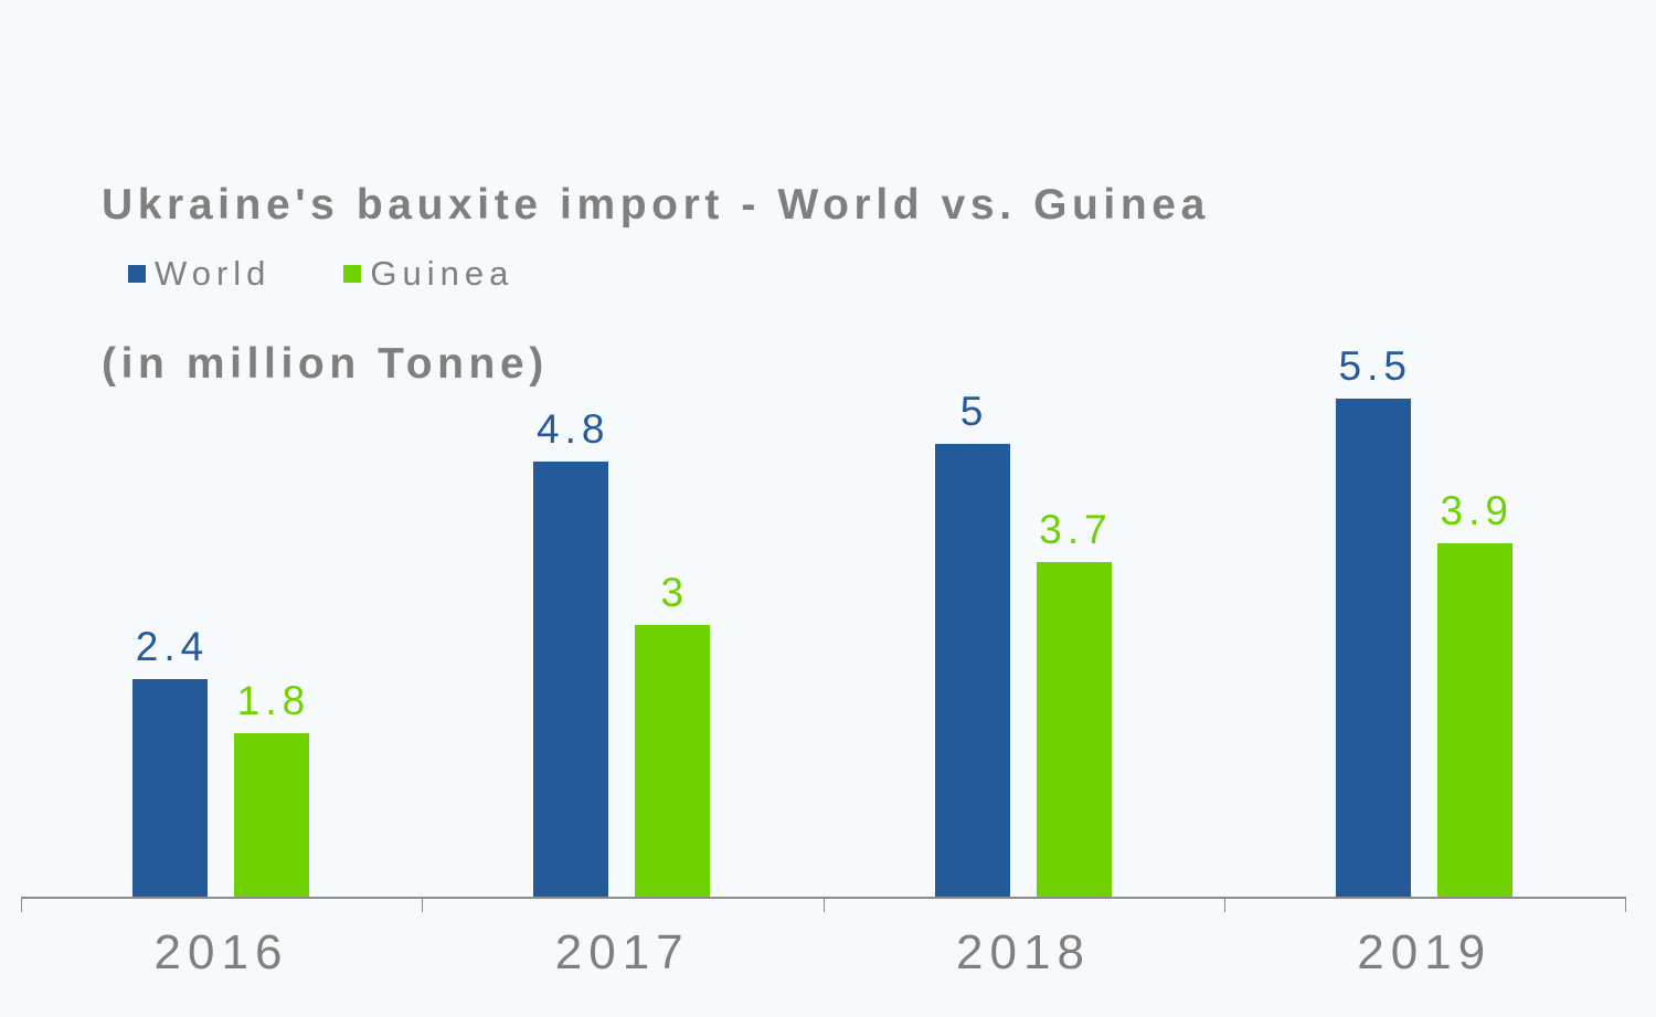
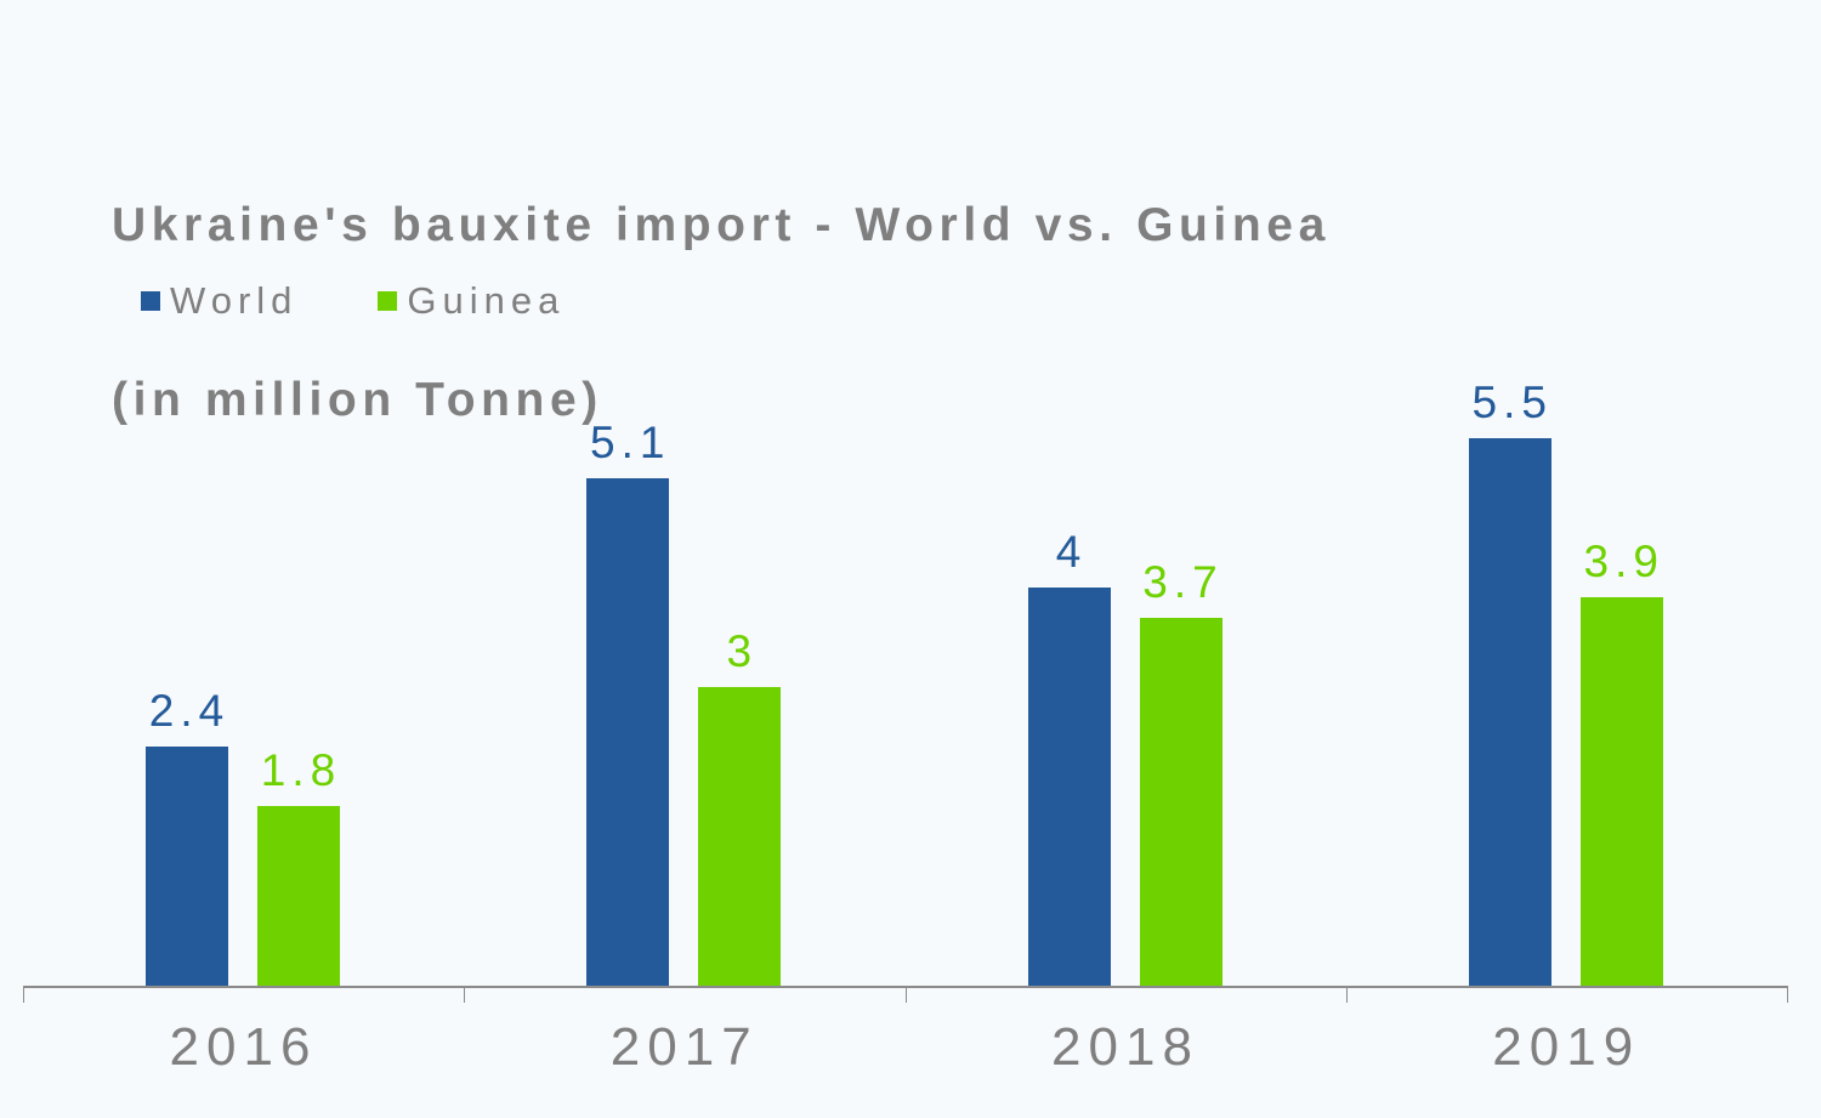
World/2017: 4.8 -> 5.1
World/2018: 5 -> 4
